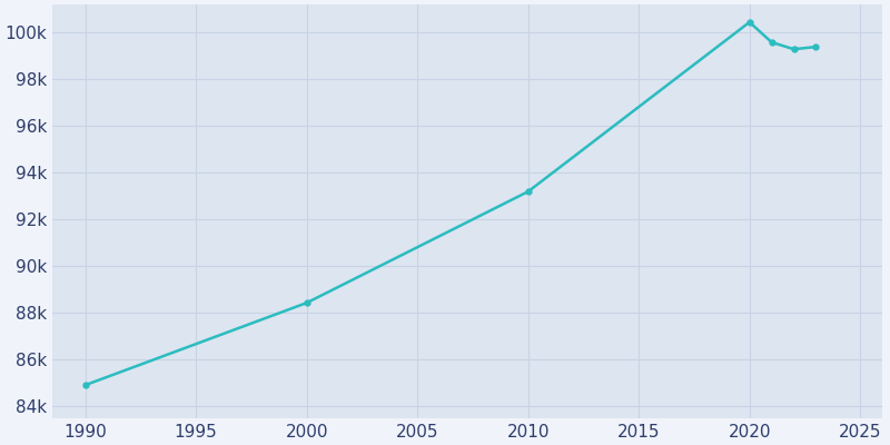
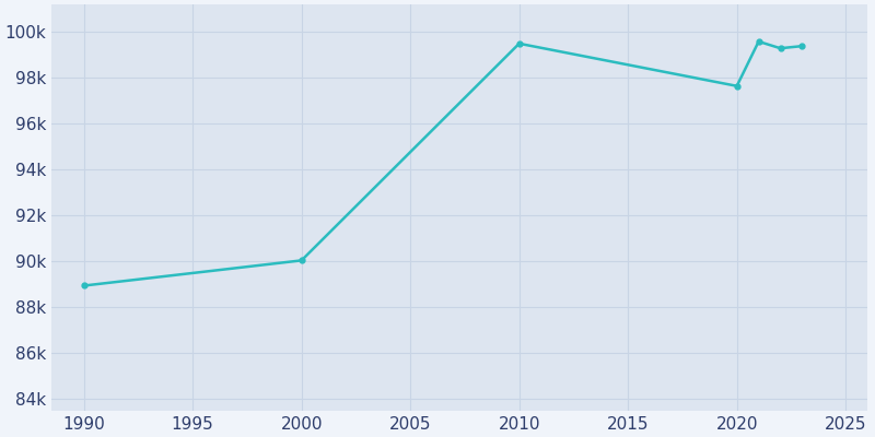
1990: 84.92k -> 88.95k
2000: 88.44k -> 90.05k
2010: 93.20k -> 99.50k
2020: 100.45k -> 97.65k
